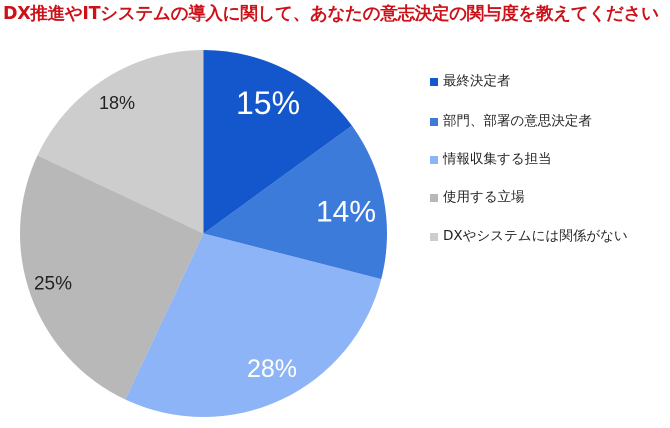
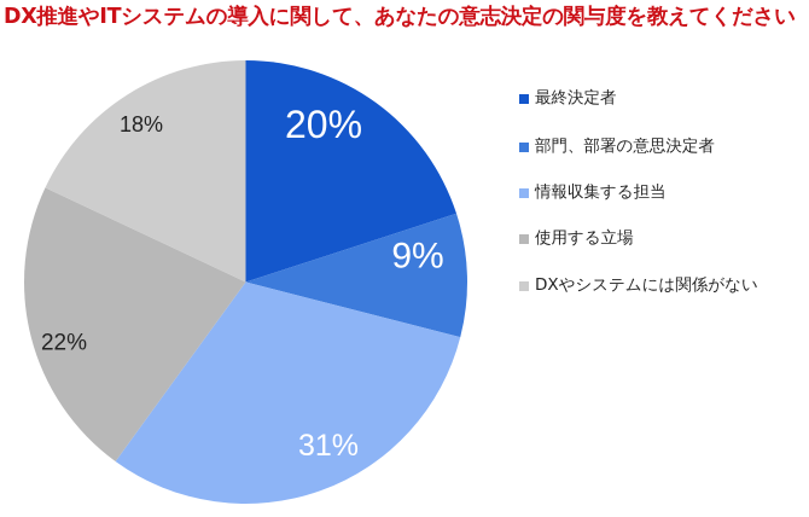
最終決定者: 15% -> 20%
部門、部署の意思決定者: 14% -> 9%
情報収集する担当: 28% -> 31%
使用する立場: 25% -> 22%
